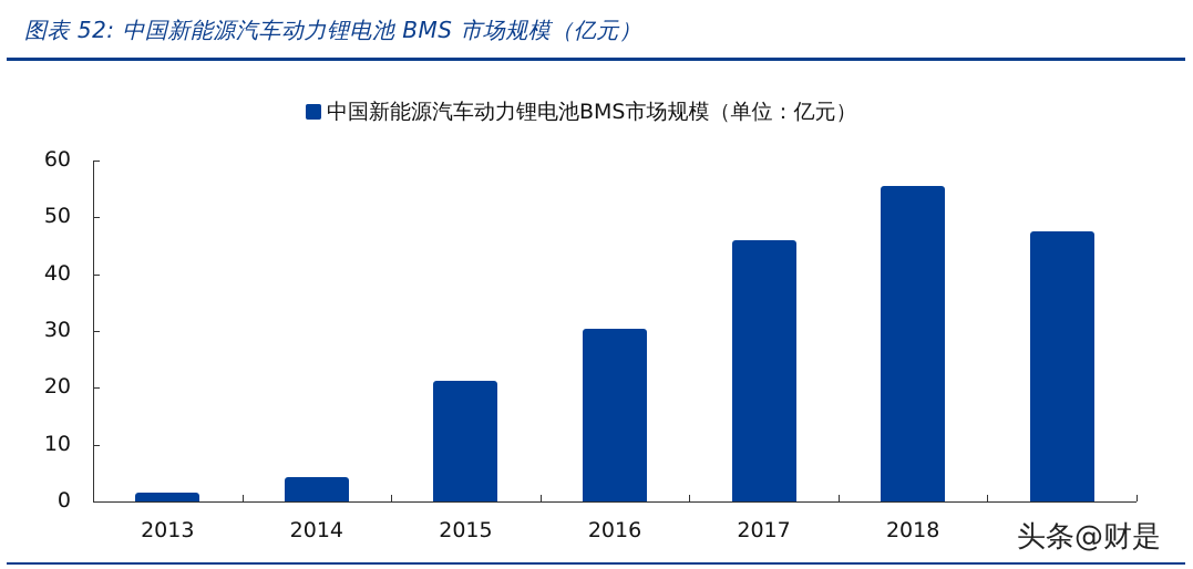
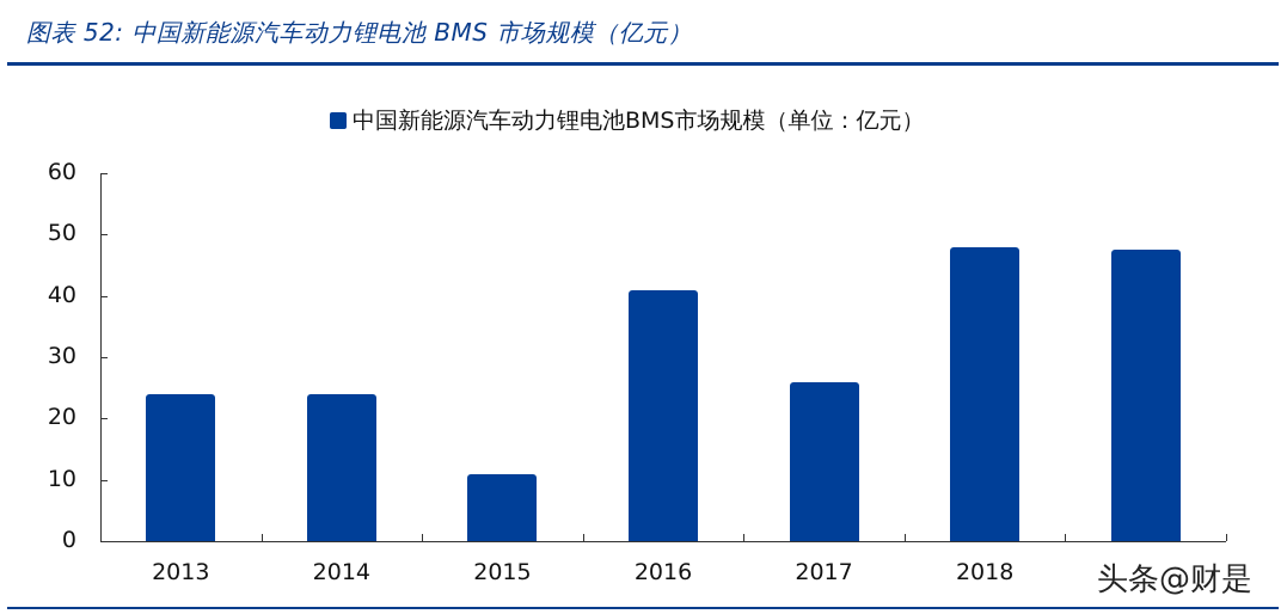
2013: 2 -> 24
2014: 4 -> 24
2015: 21 -> 11
2016: 30 -> 41
2017: 46 -> 26
2018: 56 -> 48
